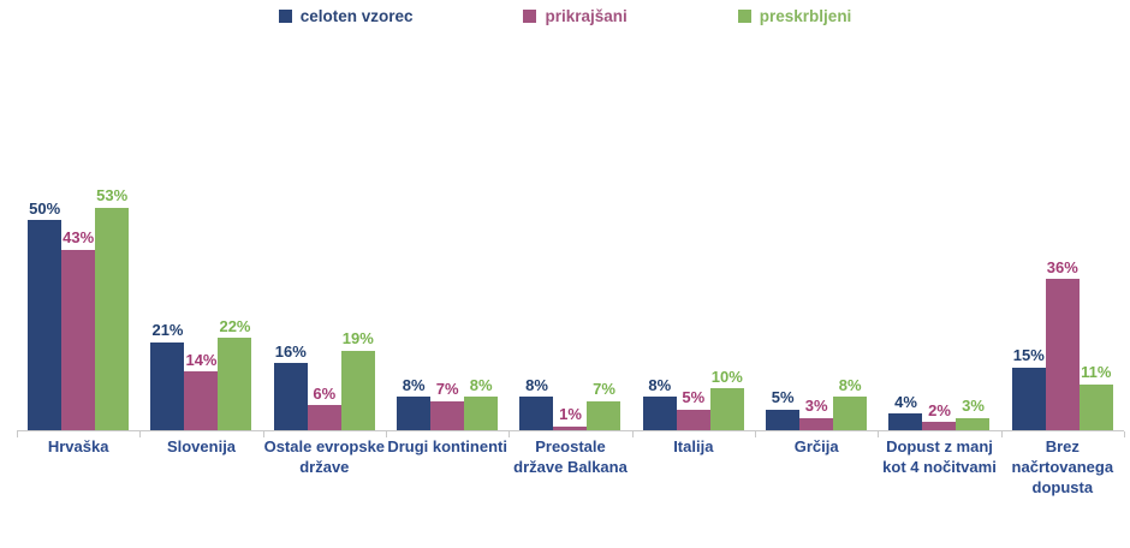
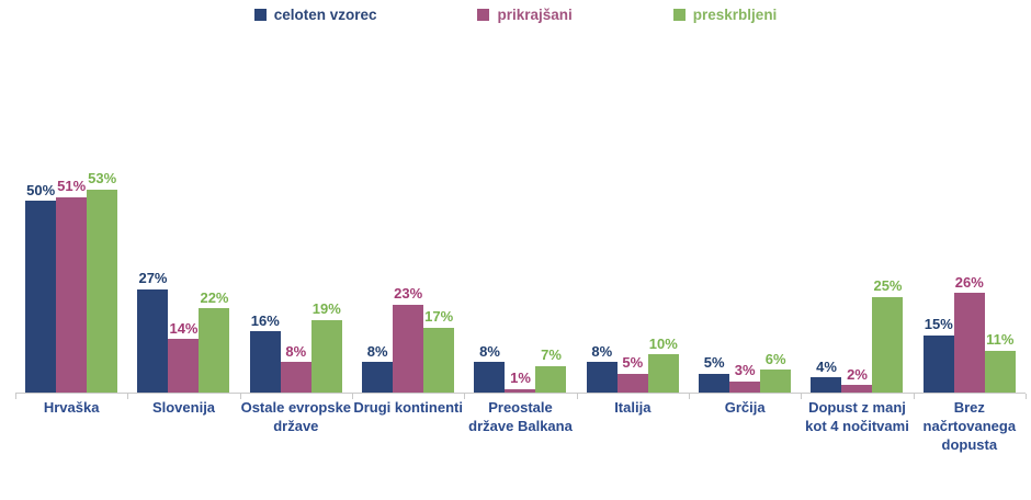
prikrajšani/Hrvaška: 43% -> 51%
celoten vzorec/Slovenija: 21% -> 27%
prikrajšani/Ostale evropske države: 6% -> 8%
prikrajšani/Drugi kontinenti: 7% -> 23%
preskrbljeni/Drugi kontinenti: 8% -> 17%
preskrbljeni/Grčija: 8% -> 6%
preskrbljeni/Dopust z manj kot 4 nočitvami: 3% -> 25%
prikrajšani/Brez načrtovanega dopusta: 36% -> 26%
